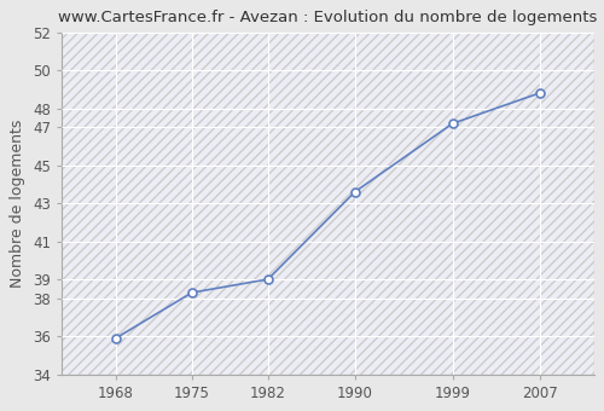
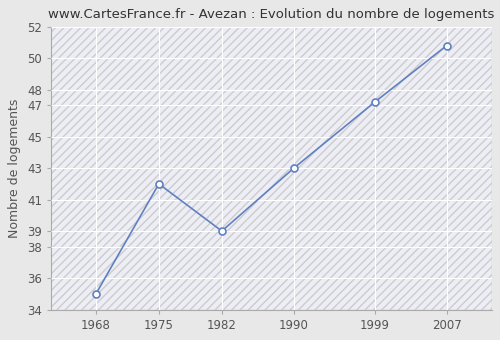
1968: 35.9 -> 35.0
1975: 38.3 -> 42.0
1990: 43.6 -> 43.0
2007: 48.8 -> 50.8
